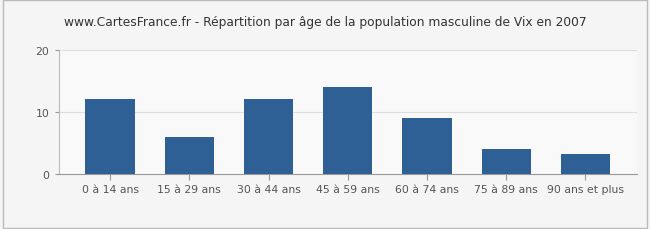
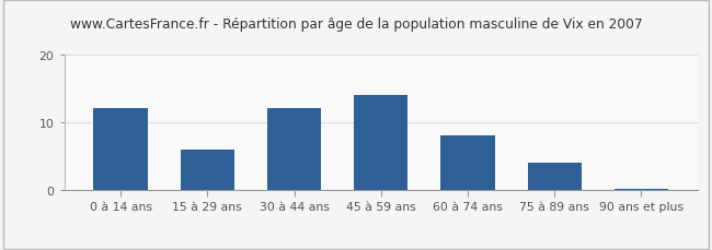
60 à 74 ans: 9.0 -> 8.0
90 ans et plus: 3.2 -> 0.2
